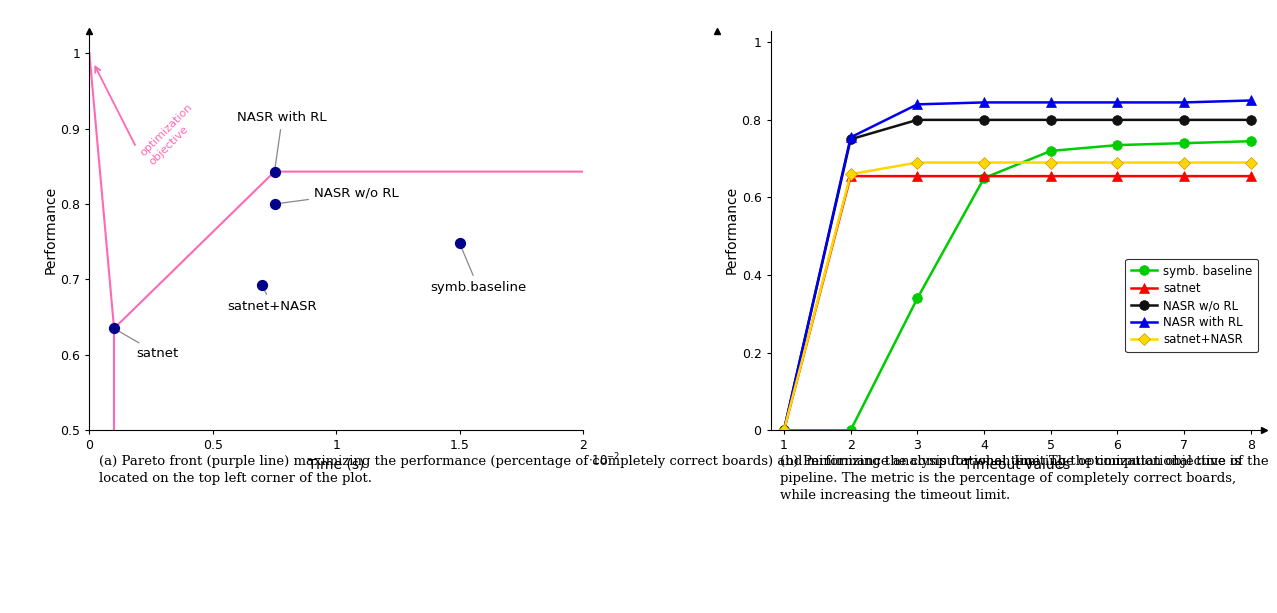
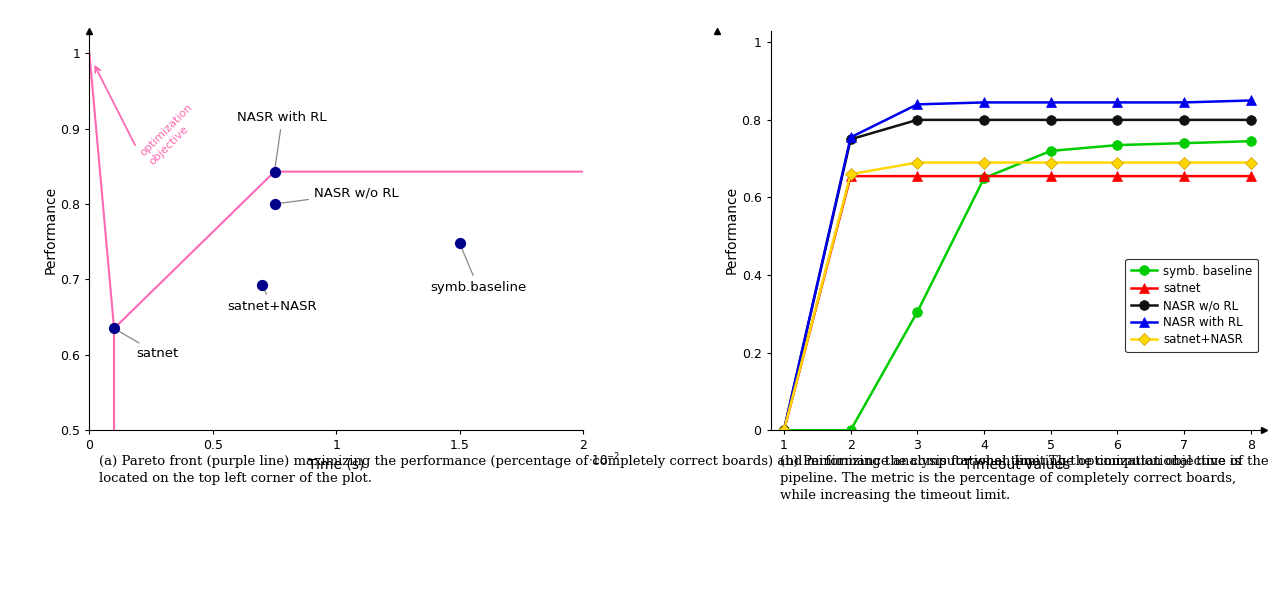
symb. baseline/3: 0.340 -> 0.305
